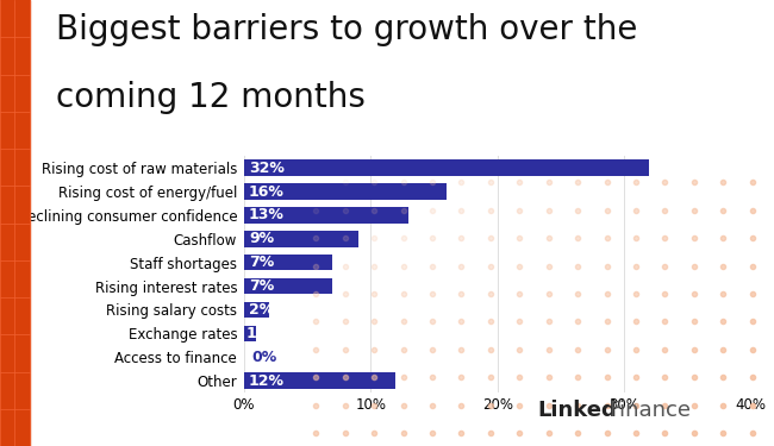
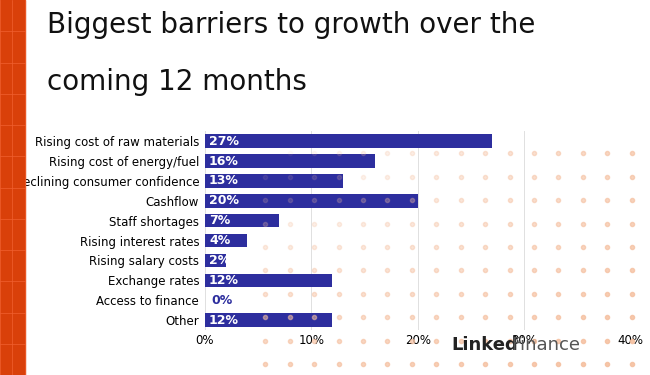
Rising cost of raw materials: 32% -> 27%
Cashflow: 9% -> 20%
Rising interest rates: 7% -> 4%
Exchange rates: 1% -> 12%
